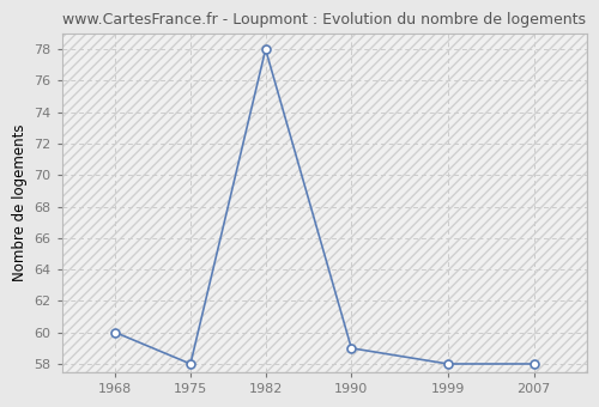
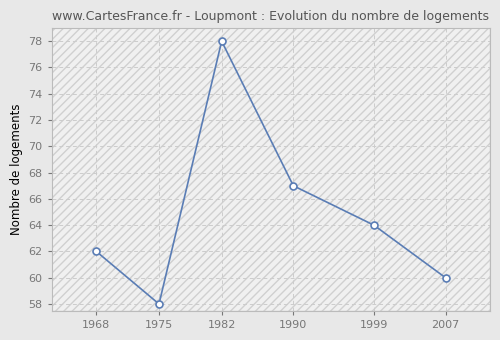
1968: 60 -> 62
1990: 59 -> 67
1999: 58 -> 64
2007: 58 -> 60
